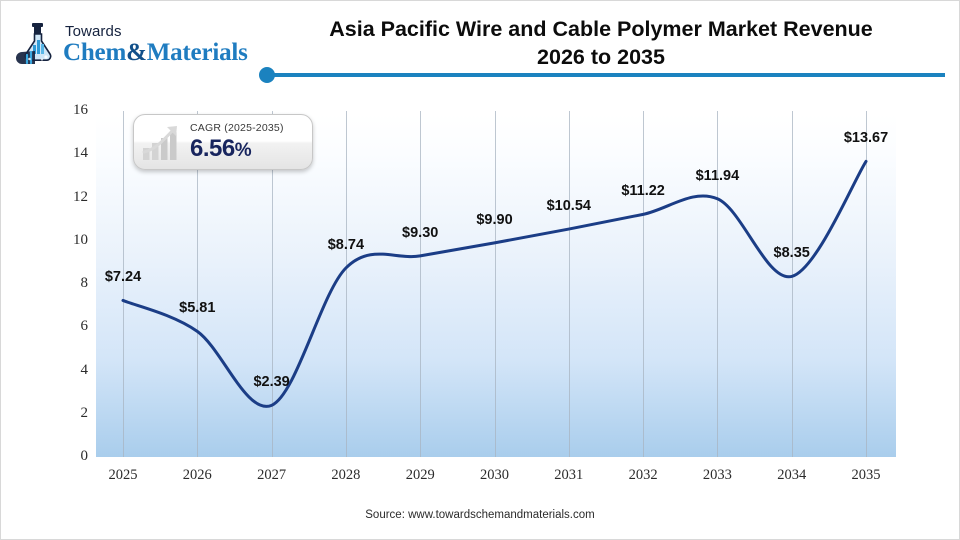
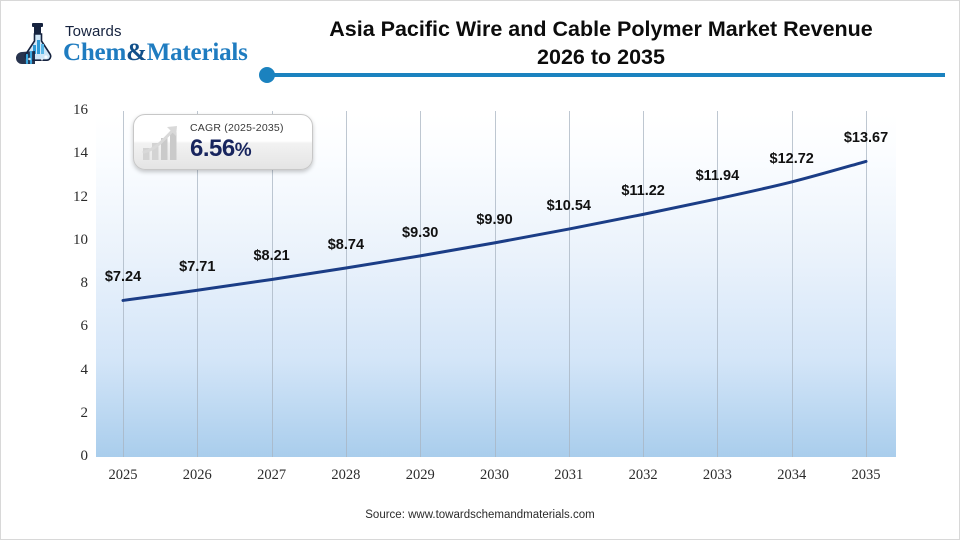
2026: $5.81 -> $7.71
2027: $2.39 -> $8.21
2034: $8.35 -> $12.72
